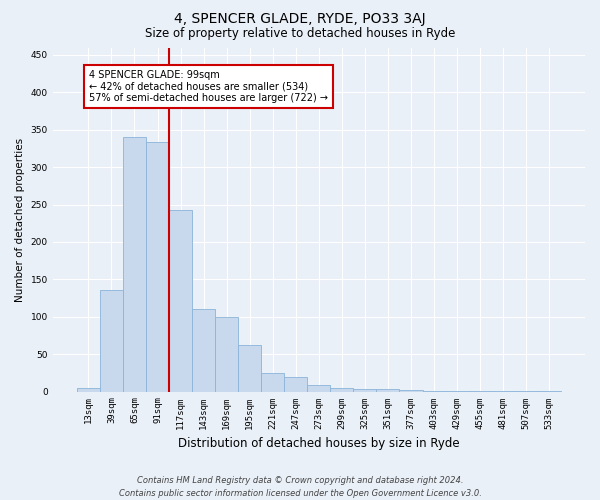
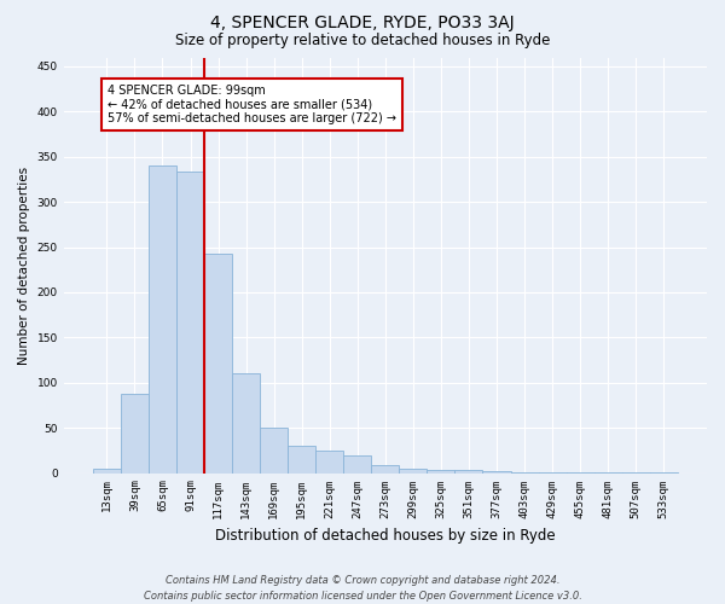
39sqm: 136 -> 88
169sqm: 100 -> 50
195sqm: 62 -> 30
